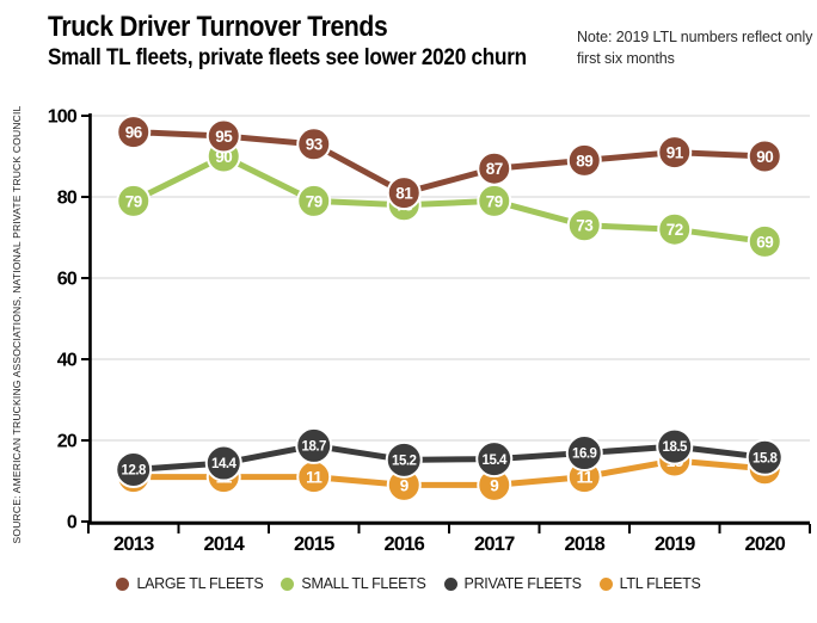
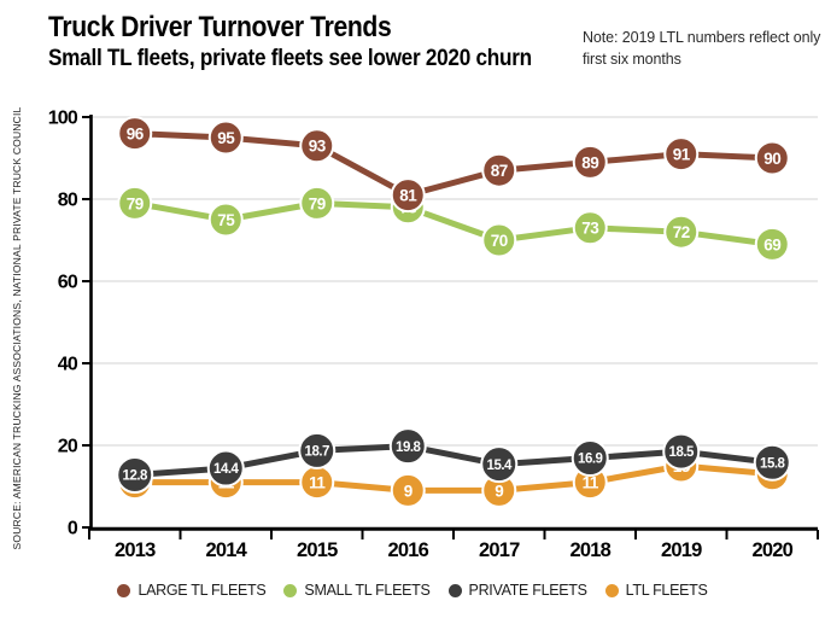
SMALL TL FLEETS/2014: 90 -> 75
PRIVATE FLEETS/2016: 15.2 -> 19.8
SMALL TL FLEETS/2017: 79 -> 70
